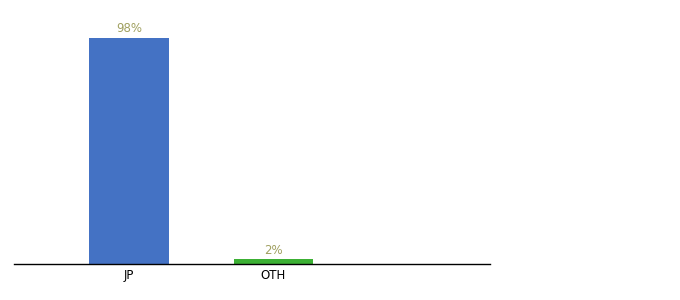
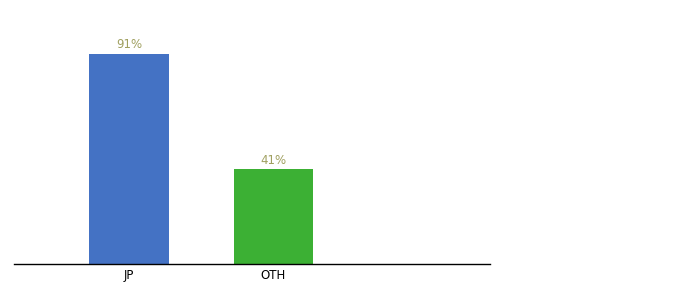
JP: 98% -> 91%
OTH: 2% -> 41%
